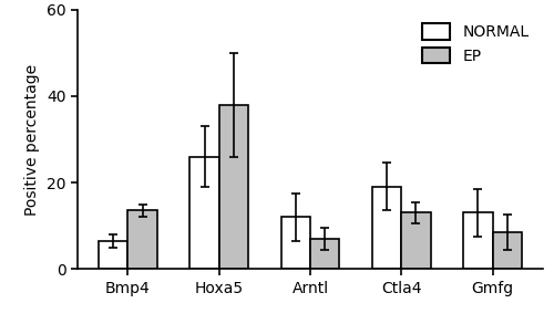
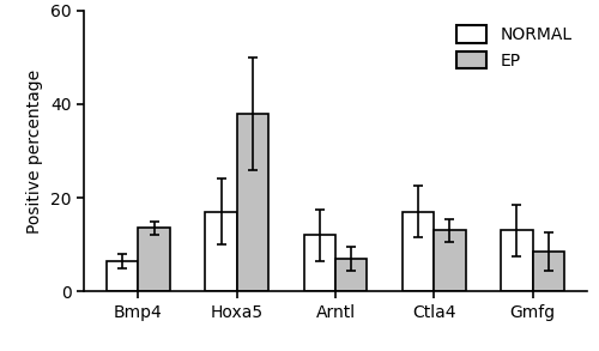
NORMAL/Hoxa5: 26.0 -> 17.0
NORMAL/Ctla4: 19.0 -> 17.0
